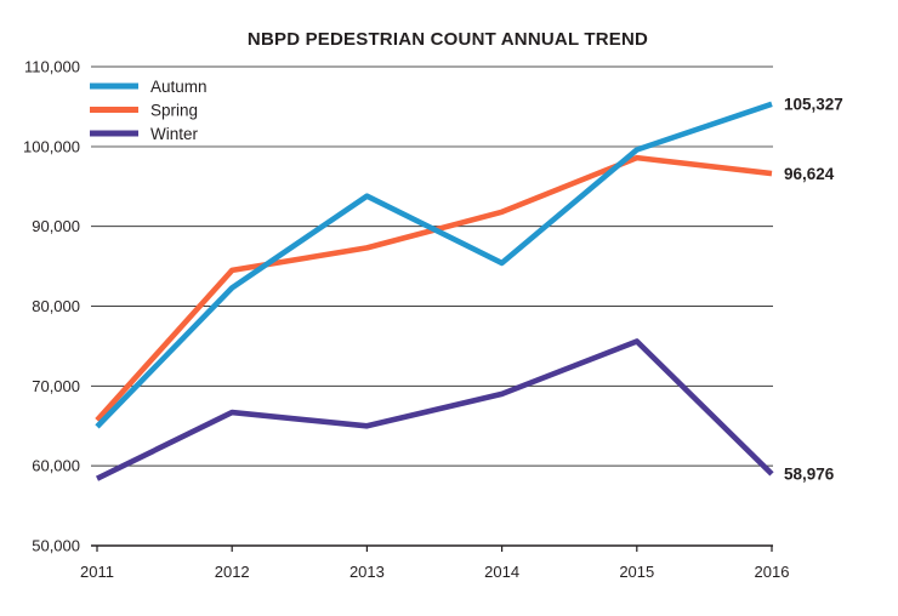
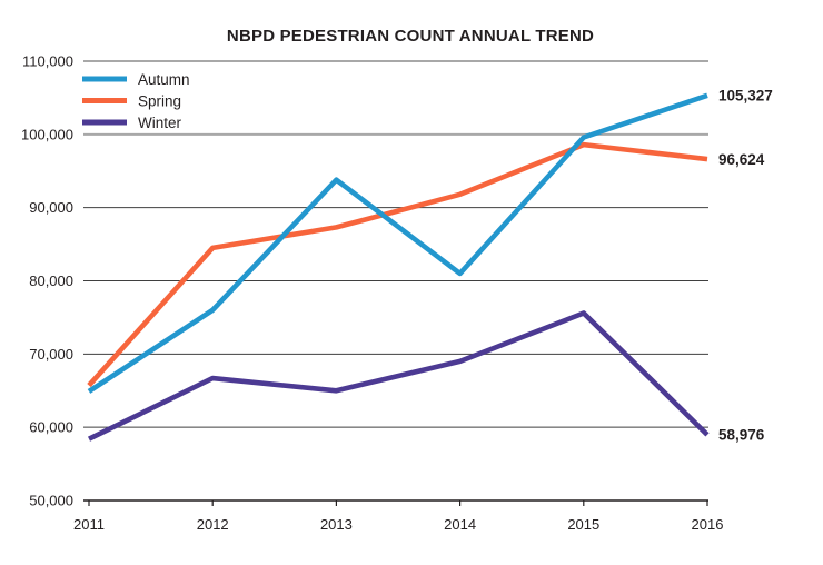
Autumn/2012: 82000 -> 76000
Autumn/2014: 85000 -> 81000
